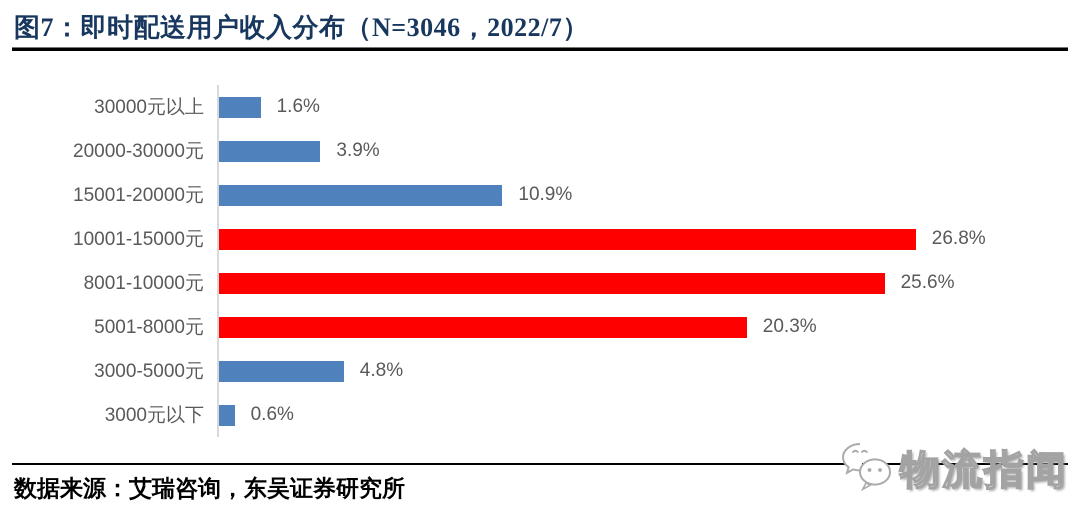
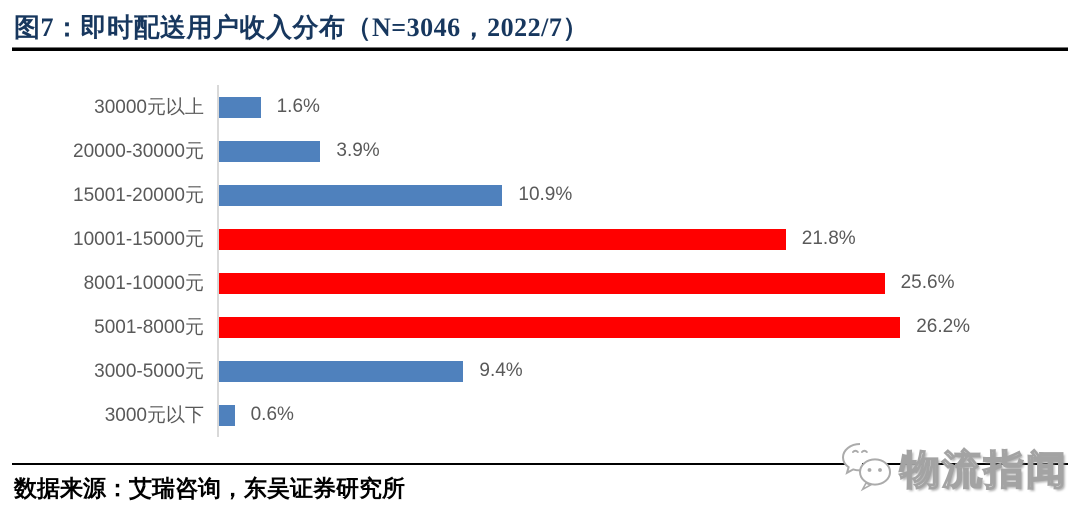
10001-15000元: 26.8% -> 21.8%
5001-8000元: 20.3% -> 26.2%
3000-5000元: 4.8% -> 9.4%
